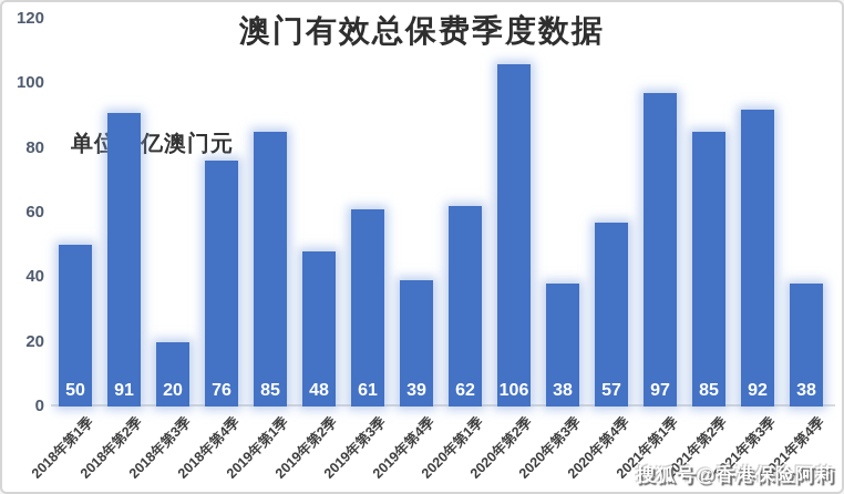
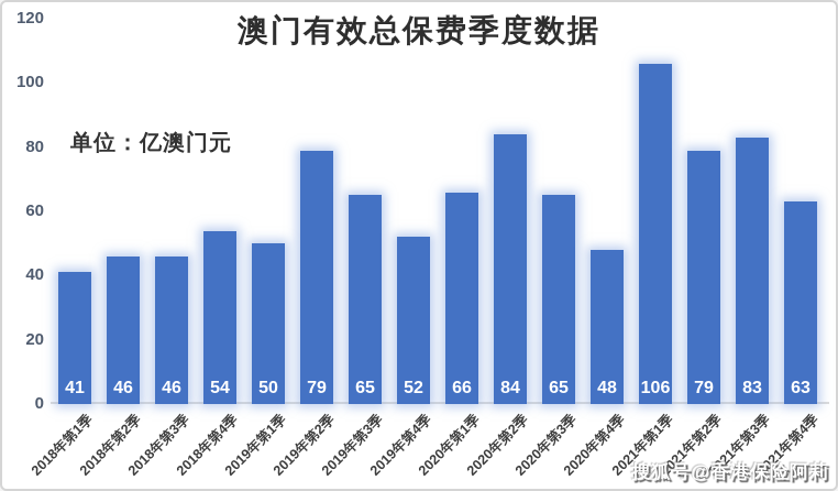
2018年第1季: 50 -> 41
2018年第2季: 91 -> 46
2018年第3季: 20 -> 46
2018年第4季: 76 -> 54
2019年第1季: 85 -> 50
2019年第2季: 48 -> 79
2019年第3季: 61 -> 65
2019年第4季: 39 -> 52
2020年第1季: 62 -> 66
2020年第2季: 106 -> 84
2020年第3季: 38 -> 65
2020年第4季: 57 -> 48
2021年第1季: 97 -> 106
2021年第2季: 85 -> 79
2021年第3季: 92 -> 83
2021年第4季: 38 -> 63
